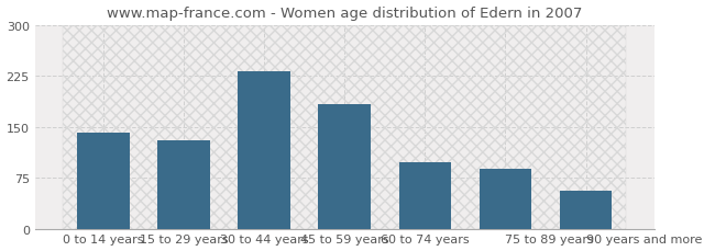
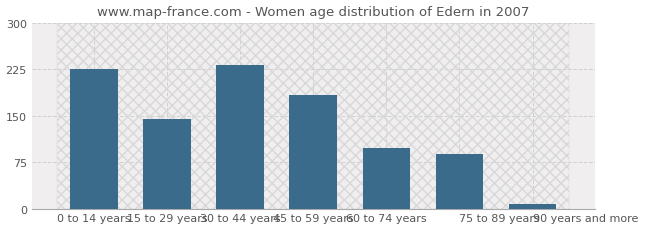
0 to 14 years: 142 -> 226
15 to 29 years: 130 -> 144
90 years and more: 56 -> 8
